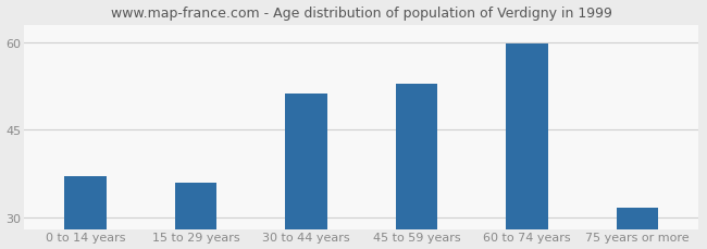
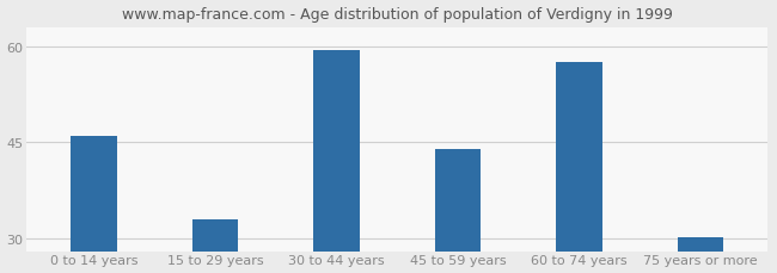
0 to 14 years: 37.0 -> 46.0
15 to 29 years: 36.0 -> 33.0
30 to 44 years: 51.2 -> 59.5
45 to 59 years: 53.0 -> 44.0
60 to 74 years: 59.8 -> 57.5
75 years or more: 31.6 -> 30.1
